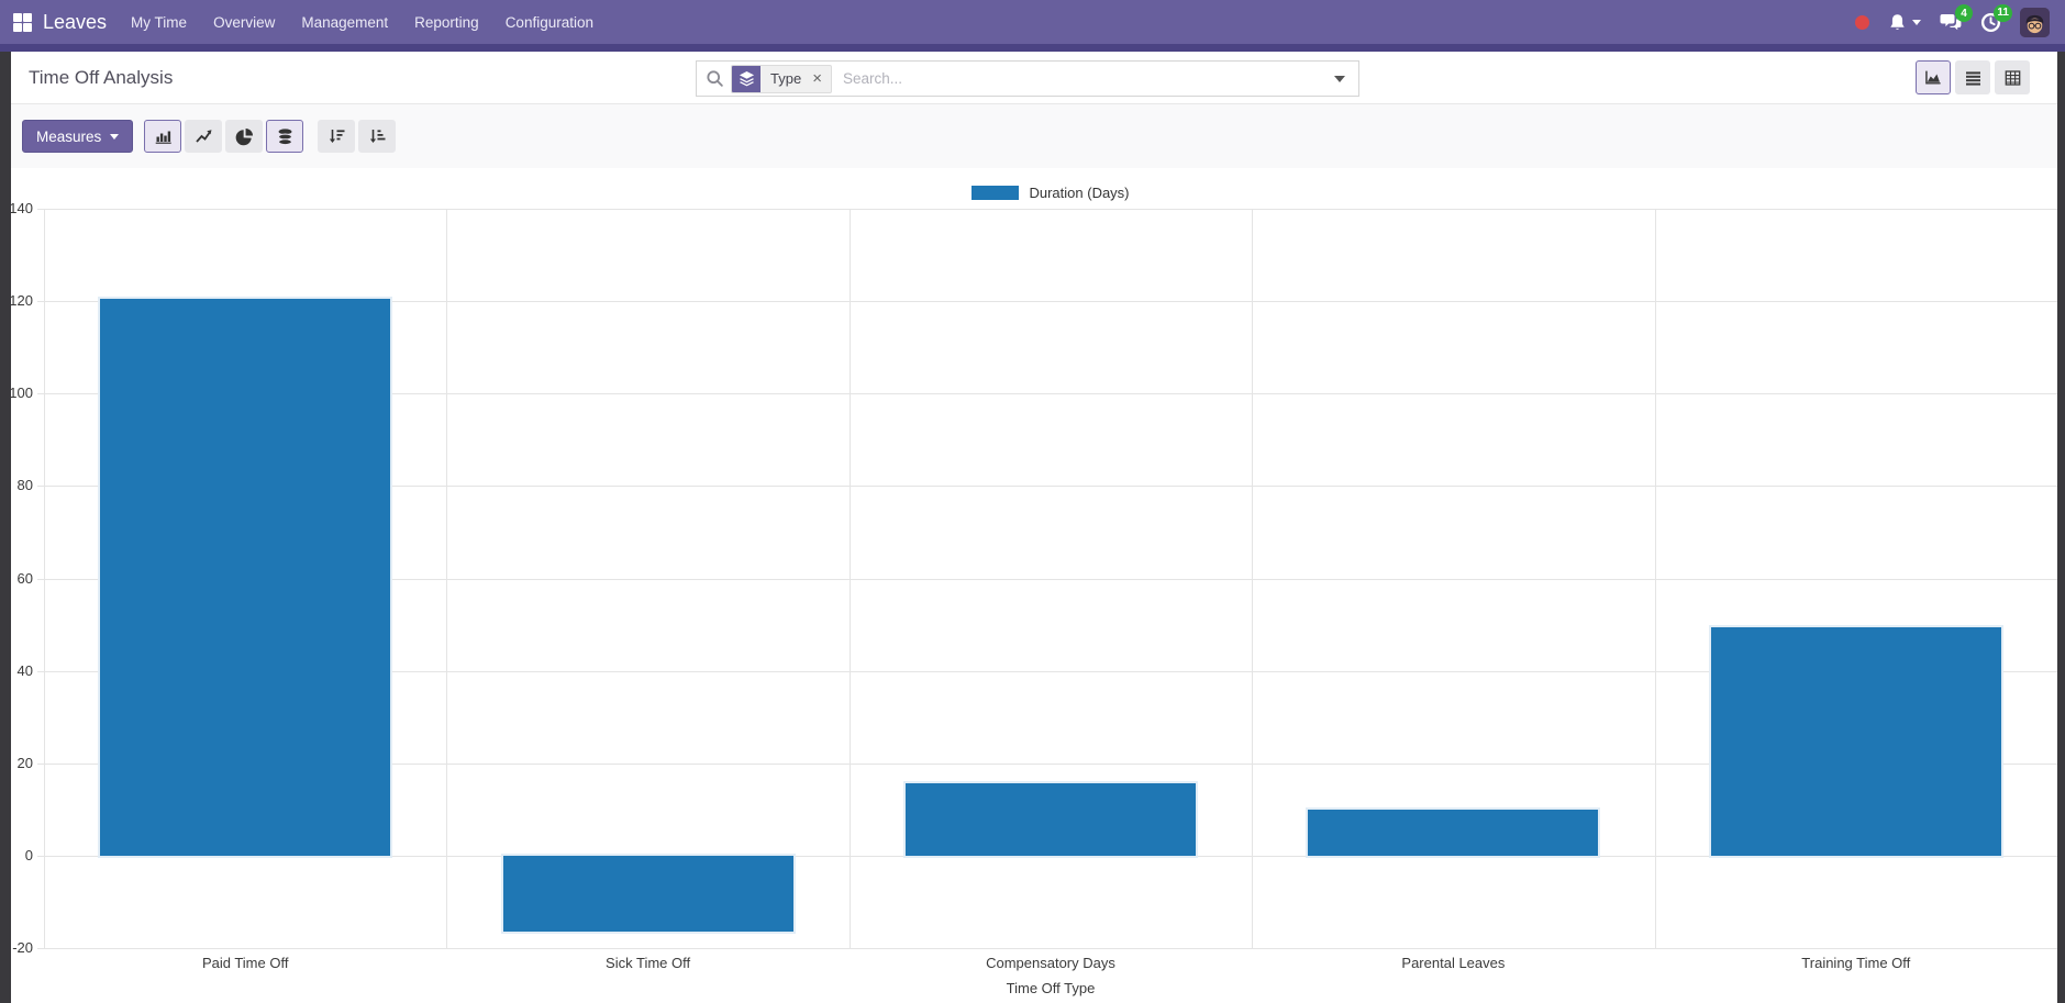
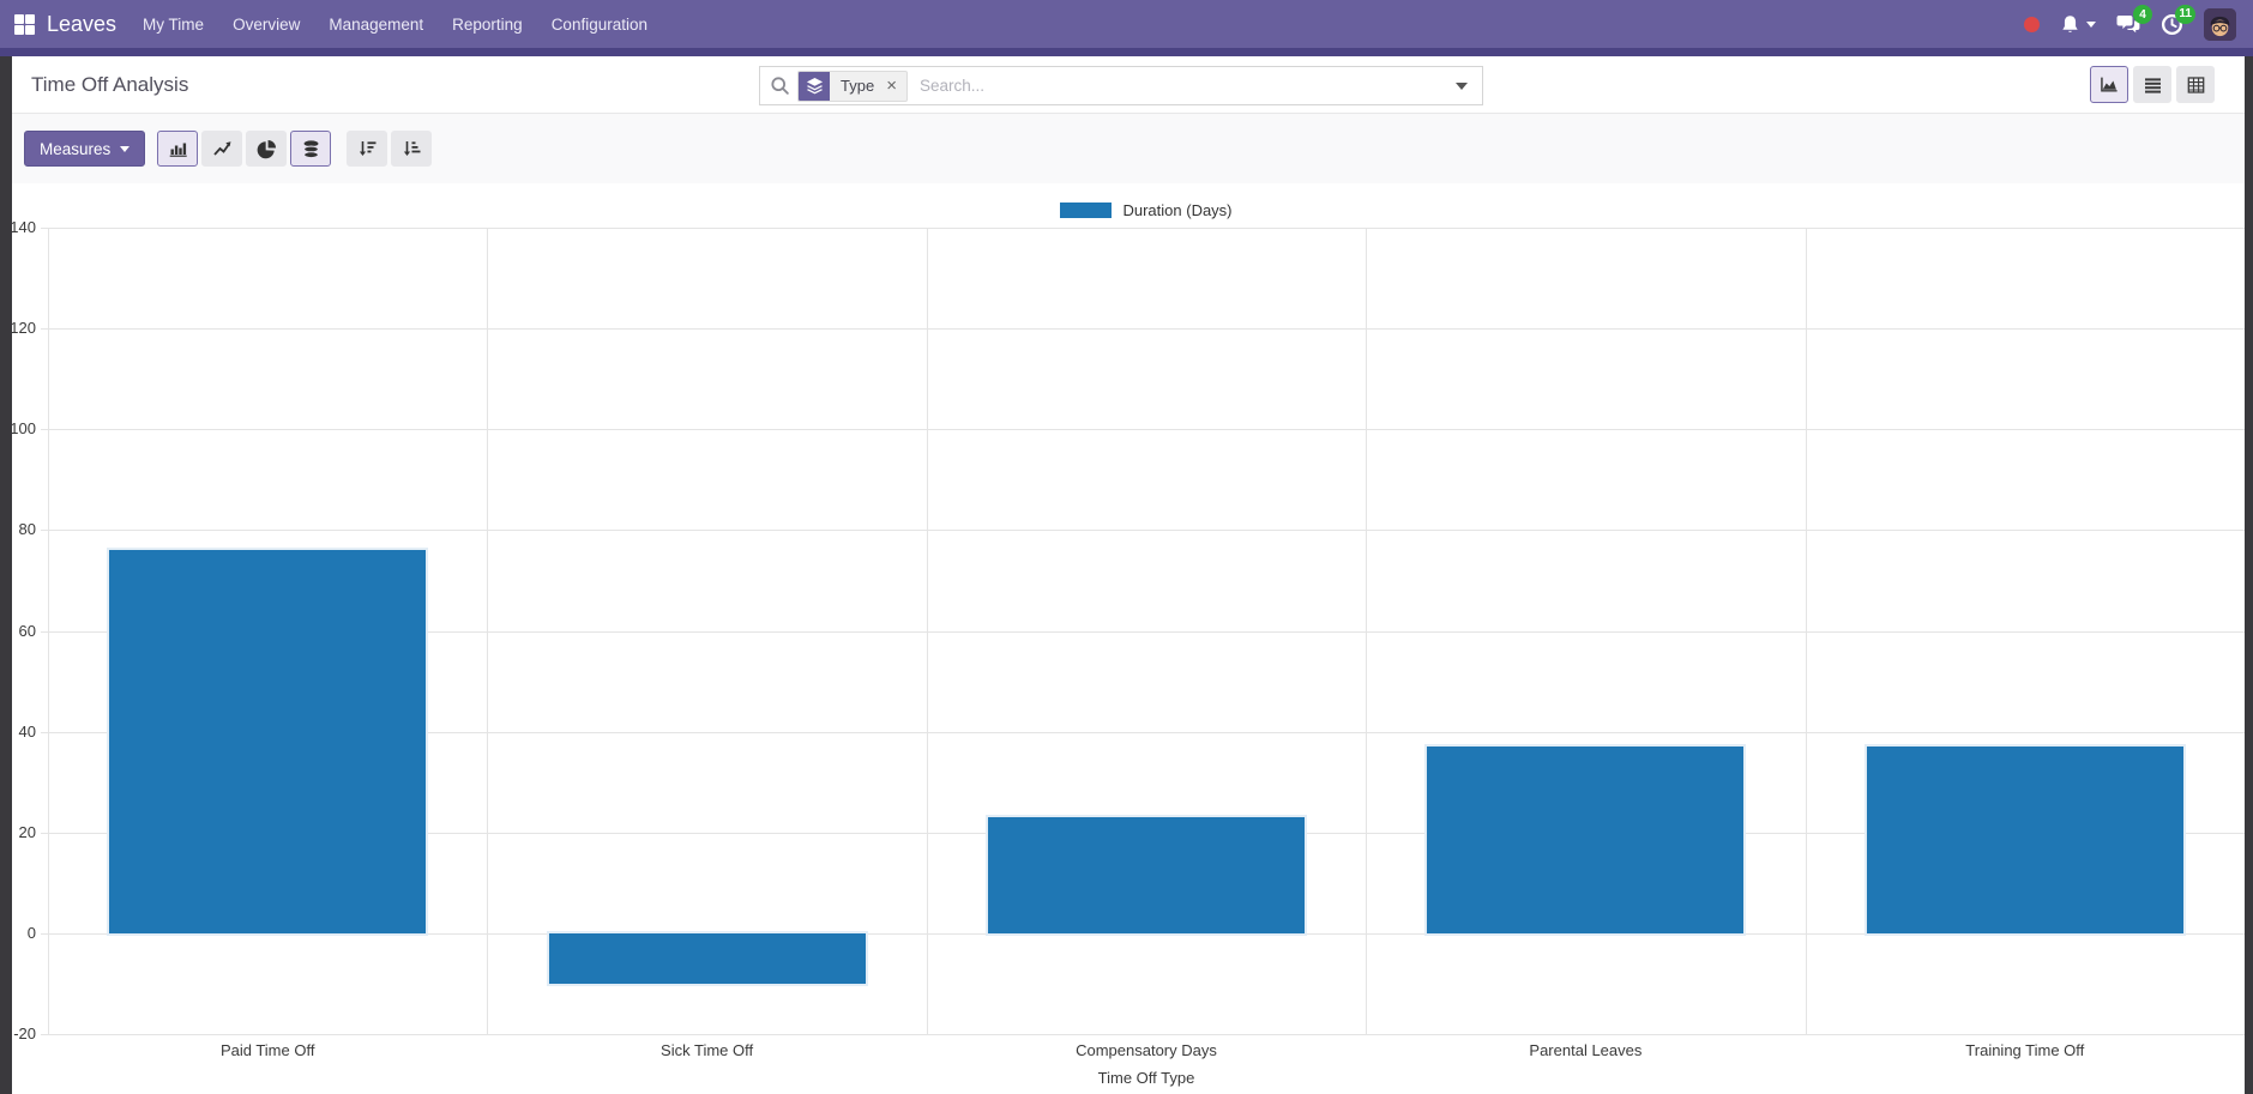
Paid Time Off: 120 -> 76
Sick Time Off: -16 -> -10
Compensatory Days: 16 -> 23
Parental Leaves: 10 -> 37
Training Time Off: 50 -> 37
